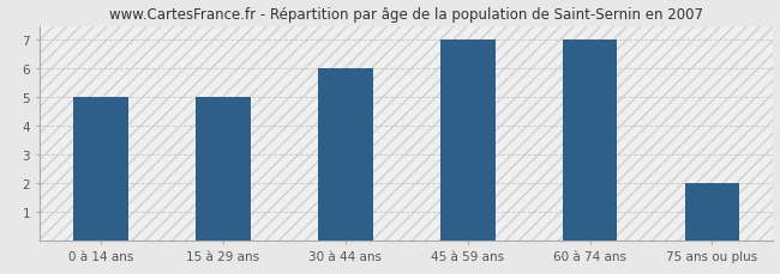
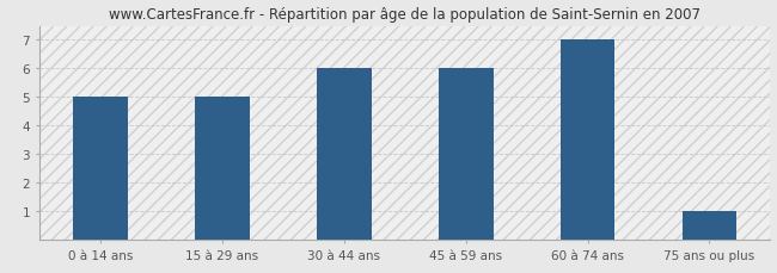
45 à 59 ans: 7 -> 6
75 ans ou plus: 2 -> 1
